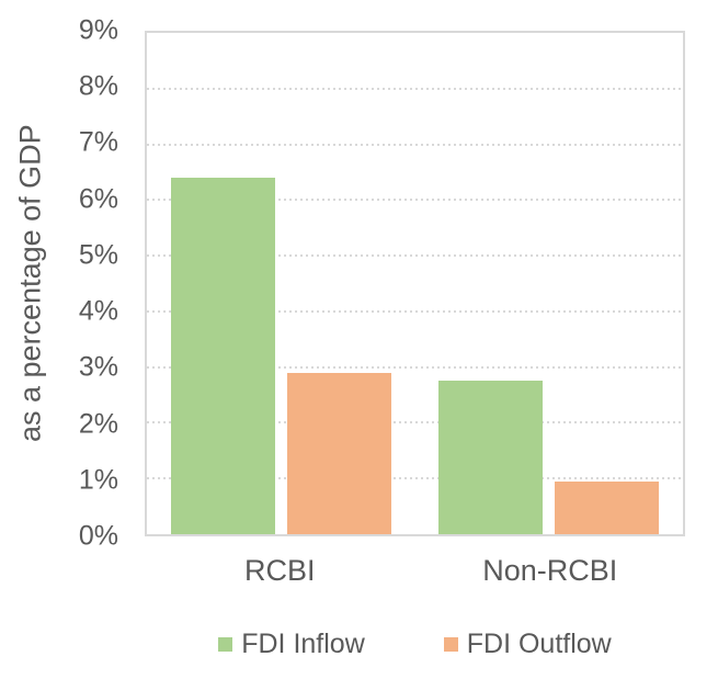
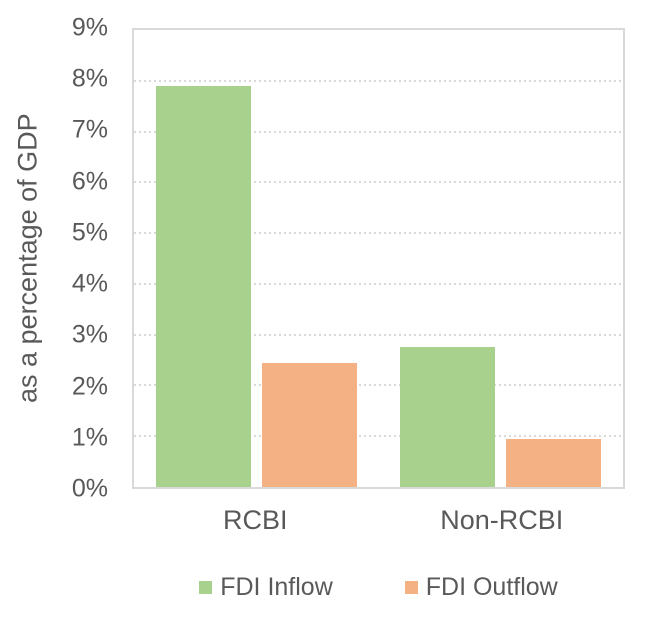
FDI Inflow/RCBI: 6.4% -> 7.9%
FDI Outflow/RCBI: 2.9% -> 2.5%
